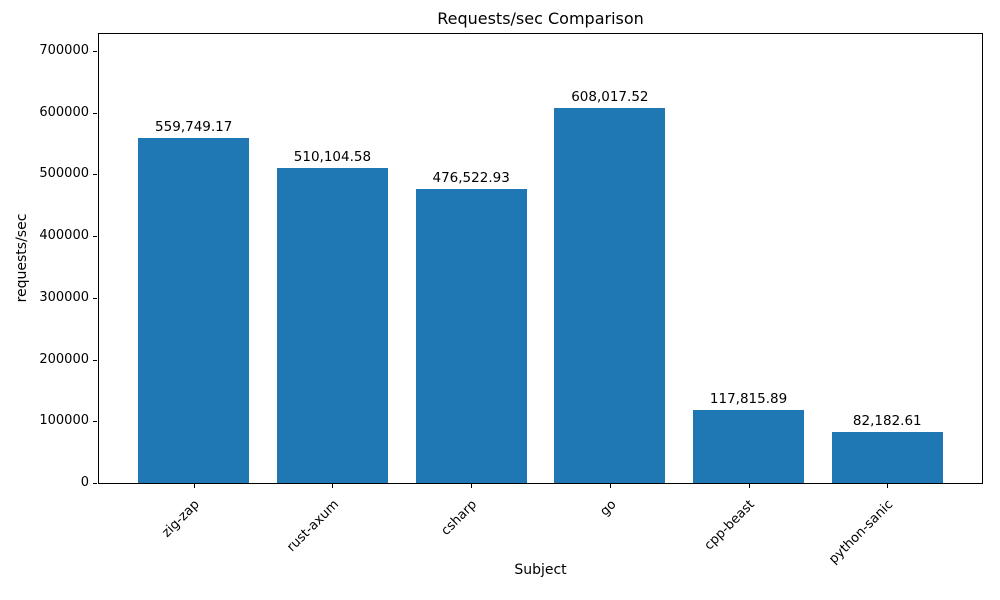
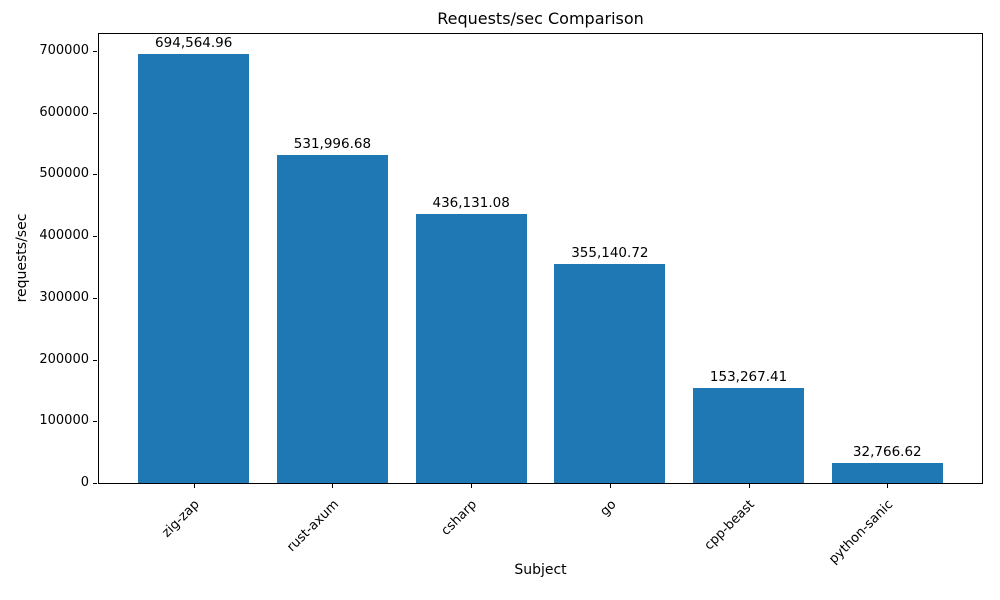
zig-zap: 559,749.17 -> 694,564.96
rust-axum: 510,104.58 -> 531,996.68
csharp: 476,522.93 -> 436,131.08
go: 608,017.52 -> 355,140.72
cpp-beast: 117,815.89 -> 153,267.41
python-sanic: 82,182.61 -> 32,766.62
